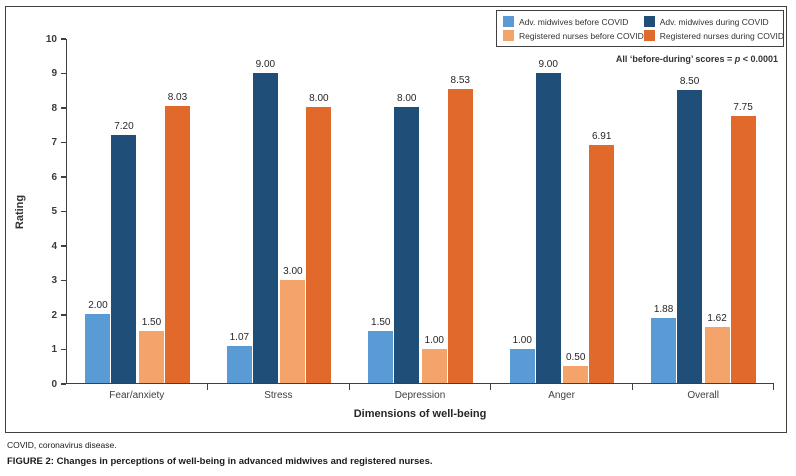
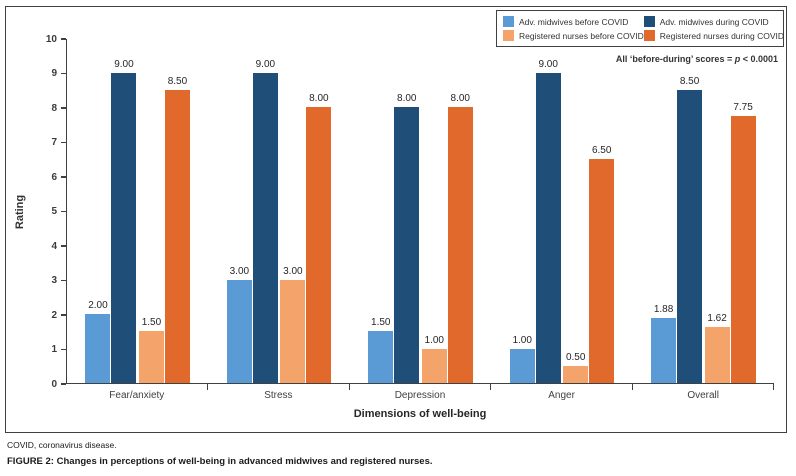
Adv. midwives during COVID/Fear/anxiety: 7.20 -> 9.00
Registered nurses during COVID/Fear/anxiety: 8.03 -> 8.50
Adv. midwives before COVID/Stress: 1.07 -> 3.00
Registered nurses during COVID/Depression: 8.53 -> 8.00
Registered nurses during COVID/Anger: 6.91 -> 6.50
